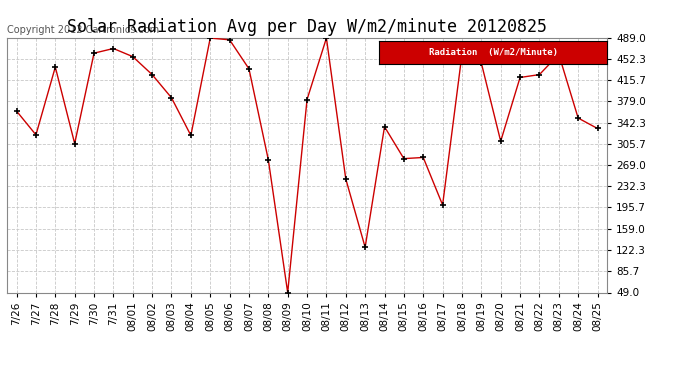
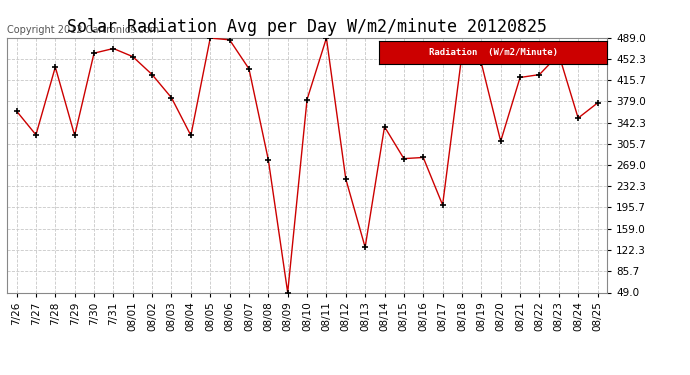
7/29: 306 -> 320
08/25: 332 -> 376
